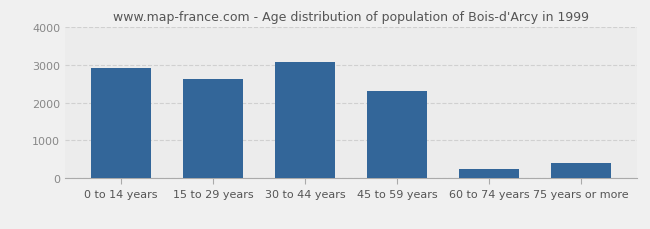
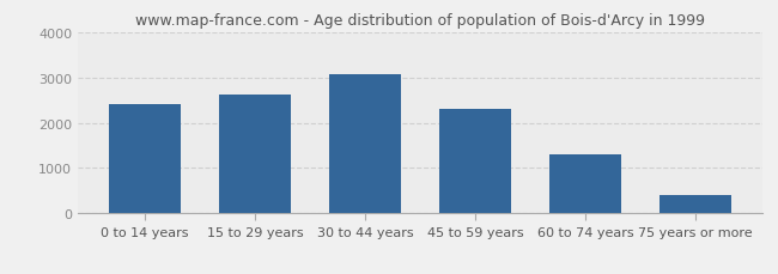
0 to 14 years: 2900 -> 2420
60 to 74 years: 250 -> 1300
